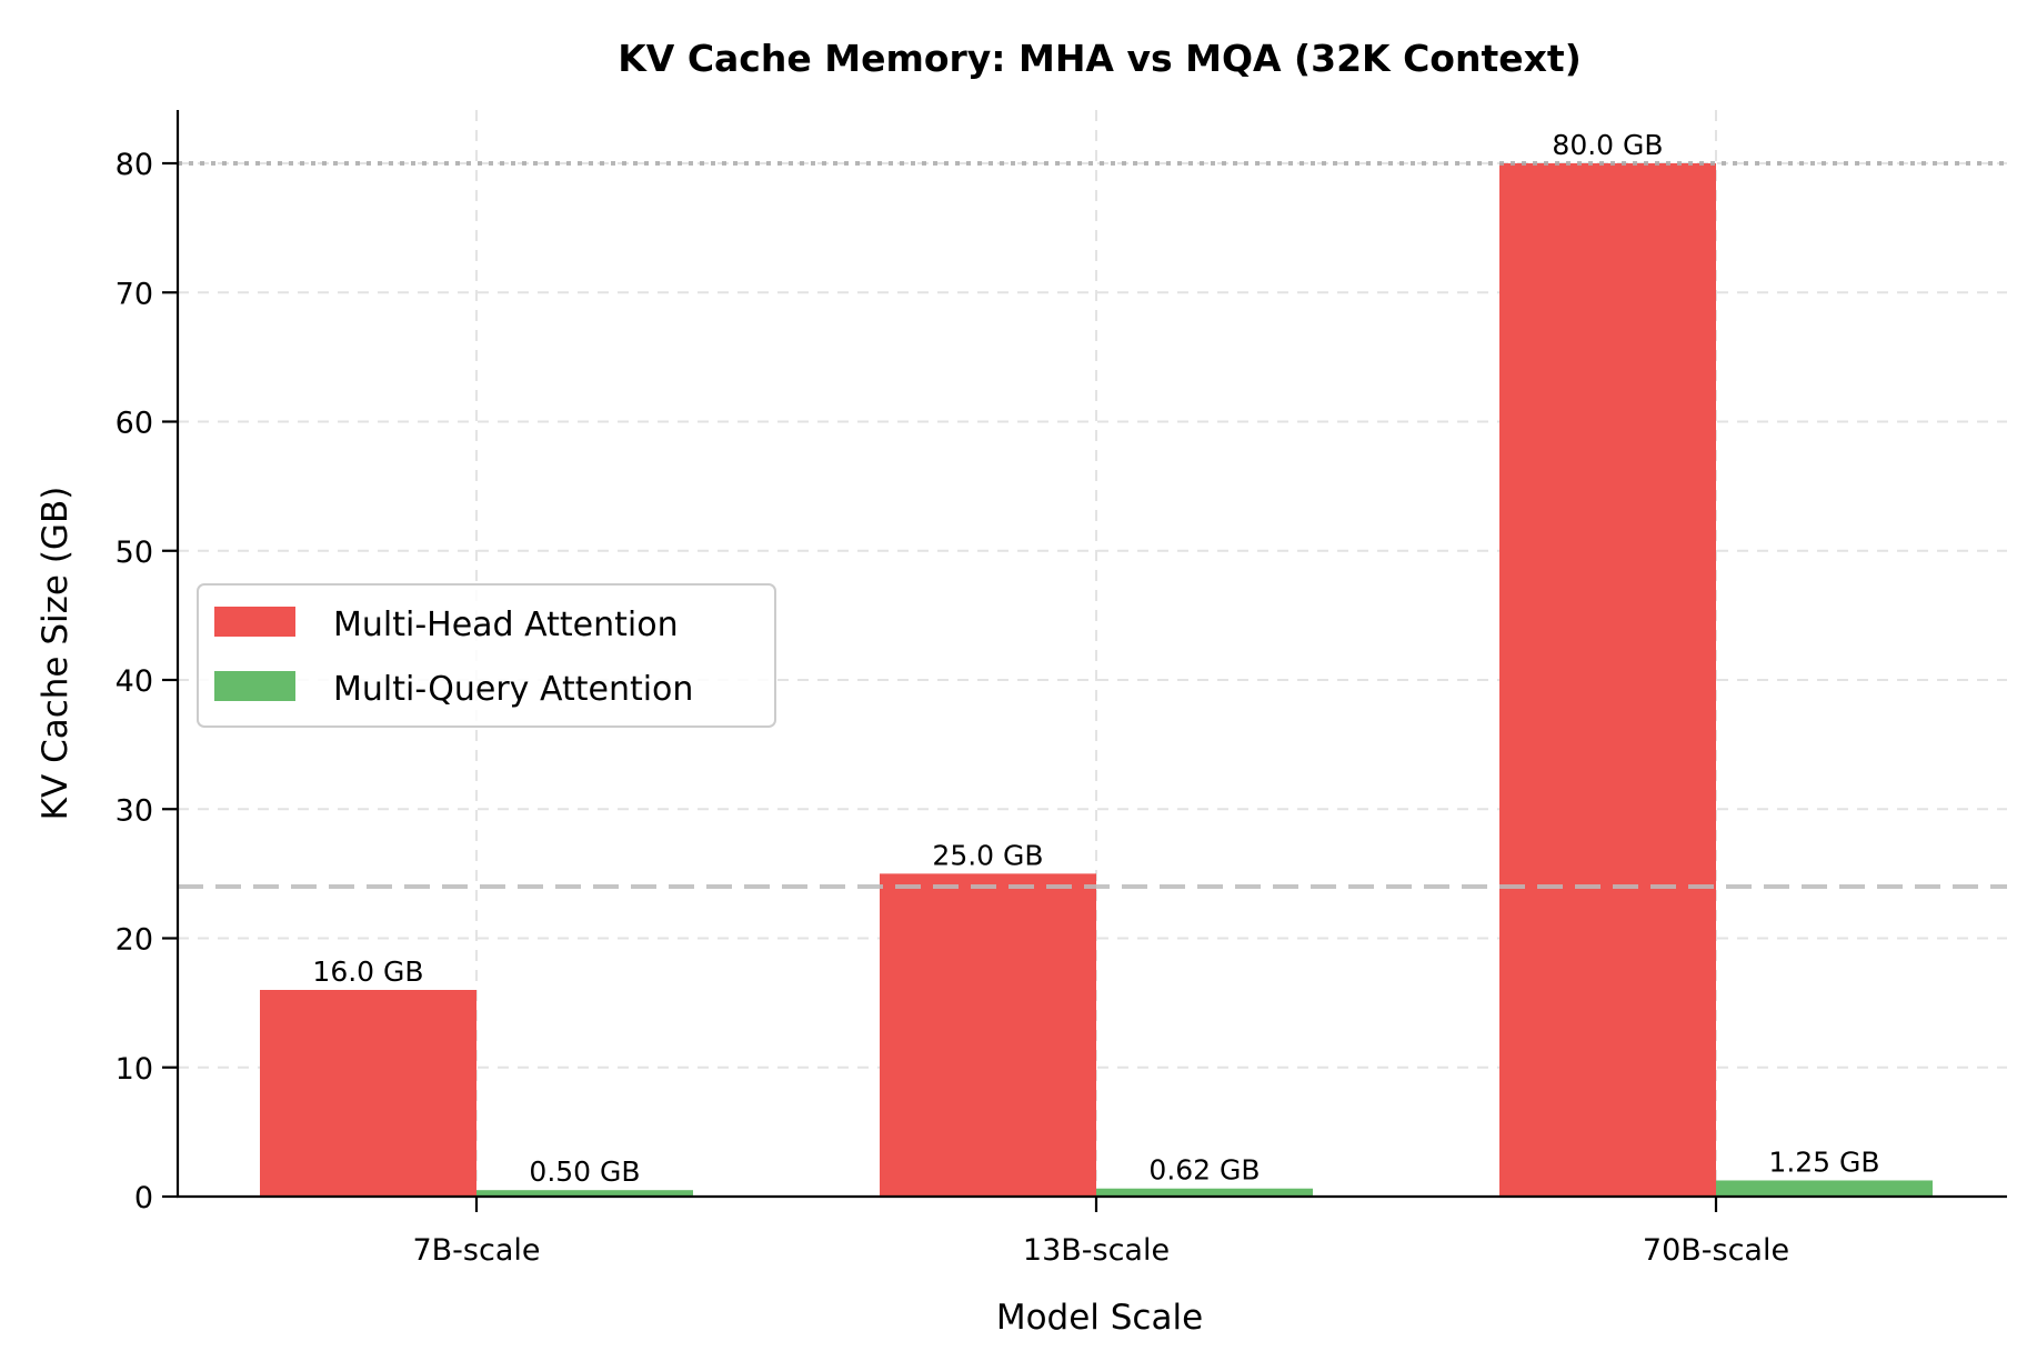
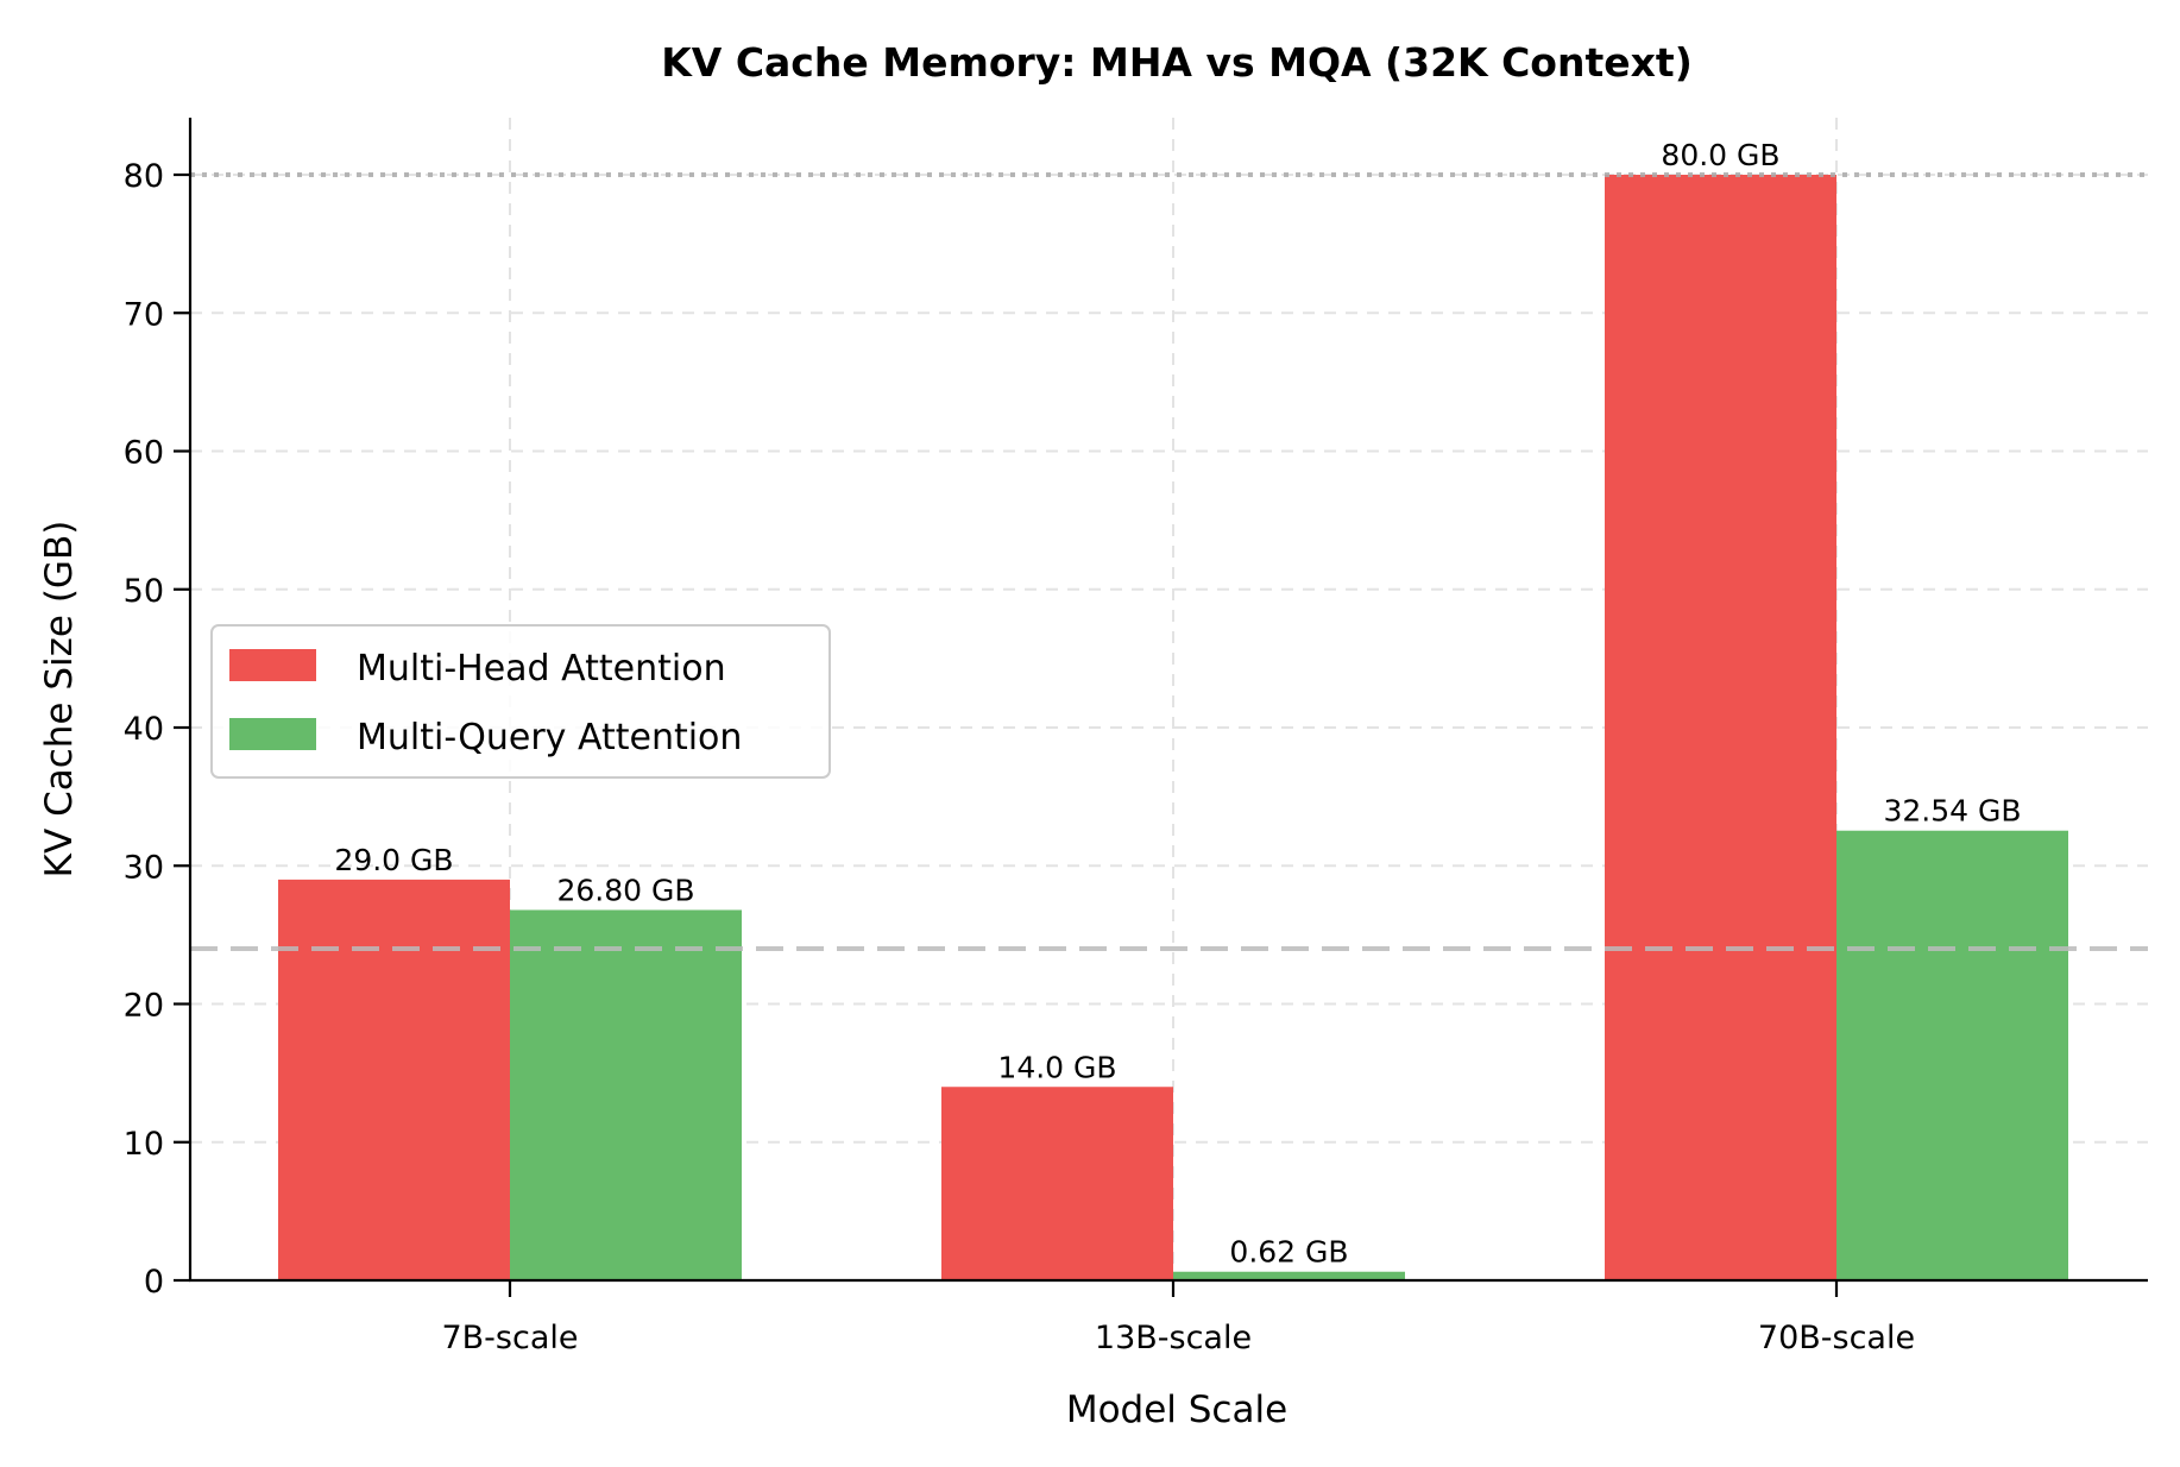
Multi-Head Attention/7B-scale: 16.0 -> 29.0
Multi-Query Attention/7B-scale: 0.50 -> 26.80
Multi-Head Attention/13B-scale: 25.0 -> 14.0
Multi-Query Attention/70B-scale: 1.25 -> 32.54
